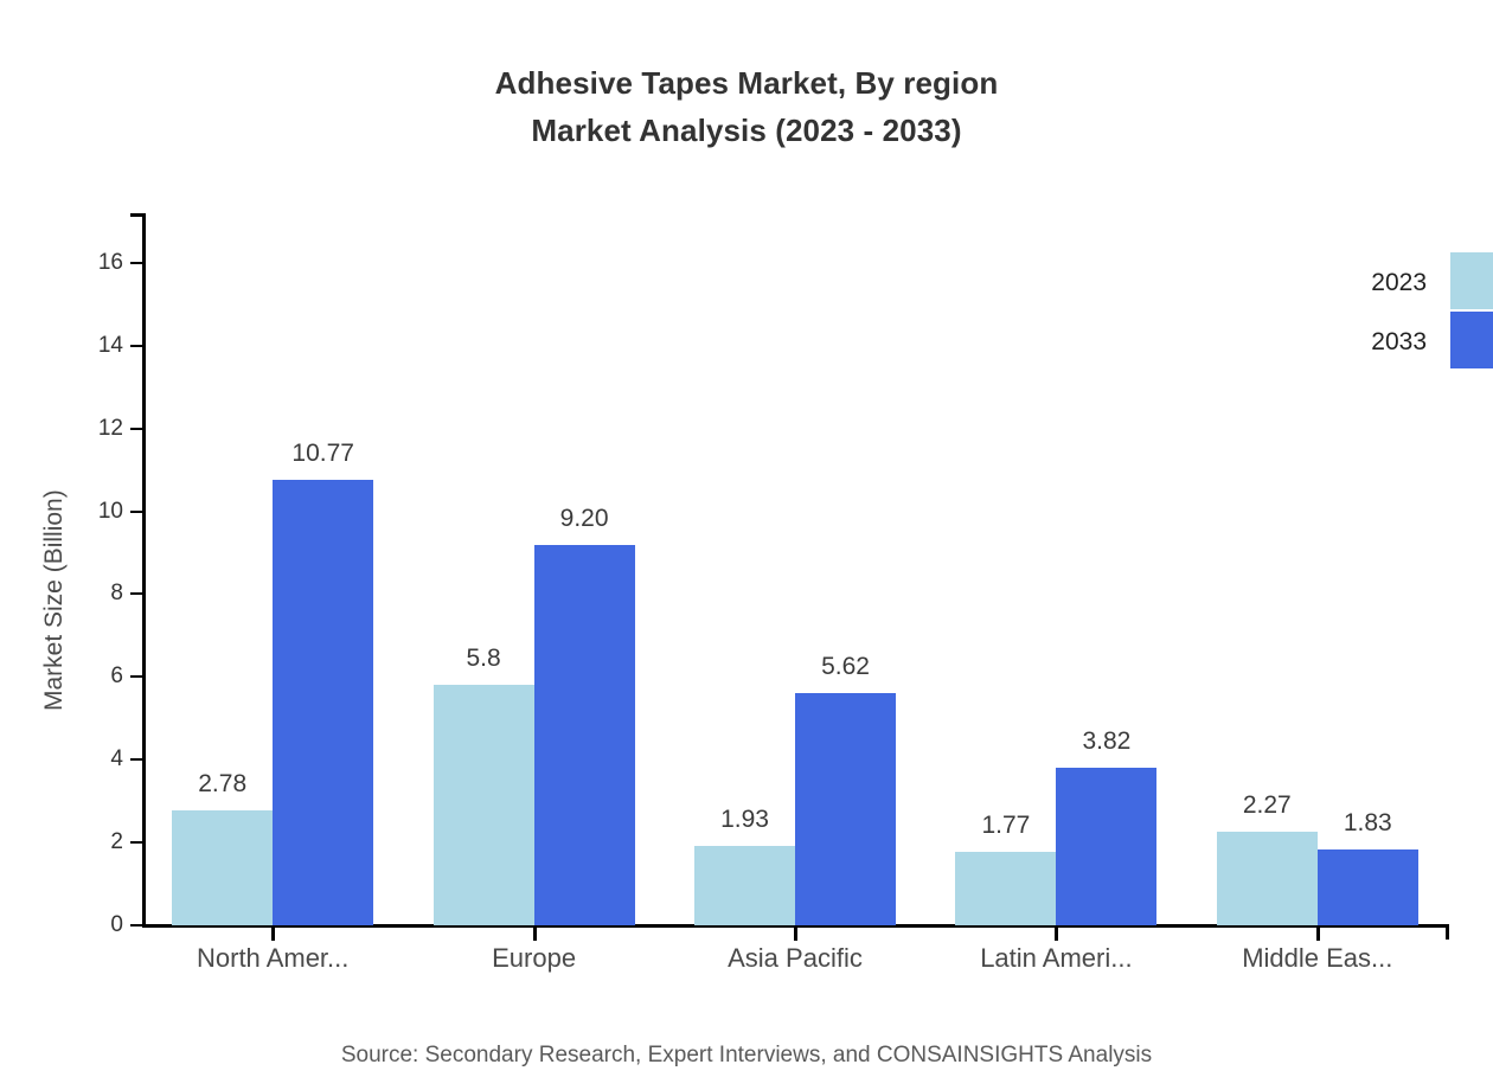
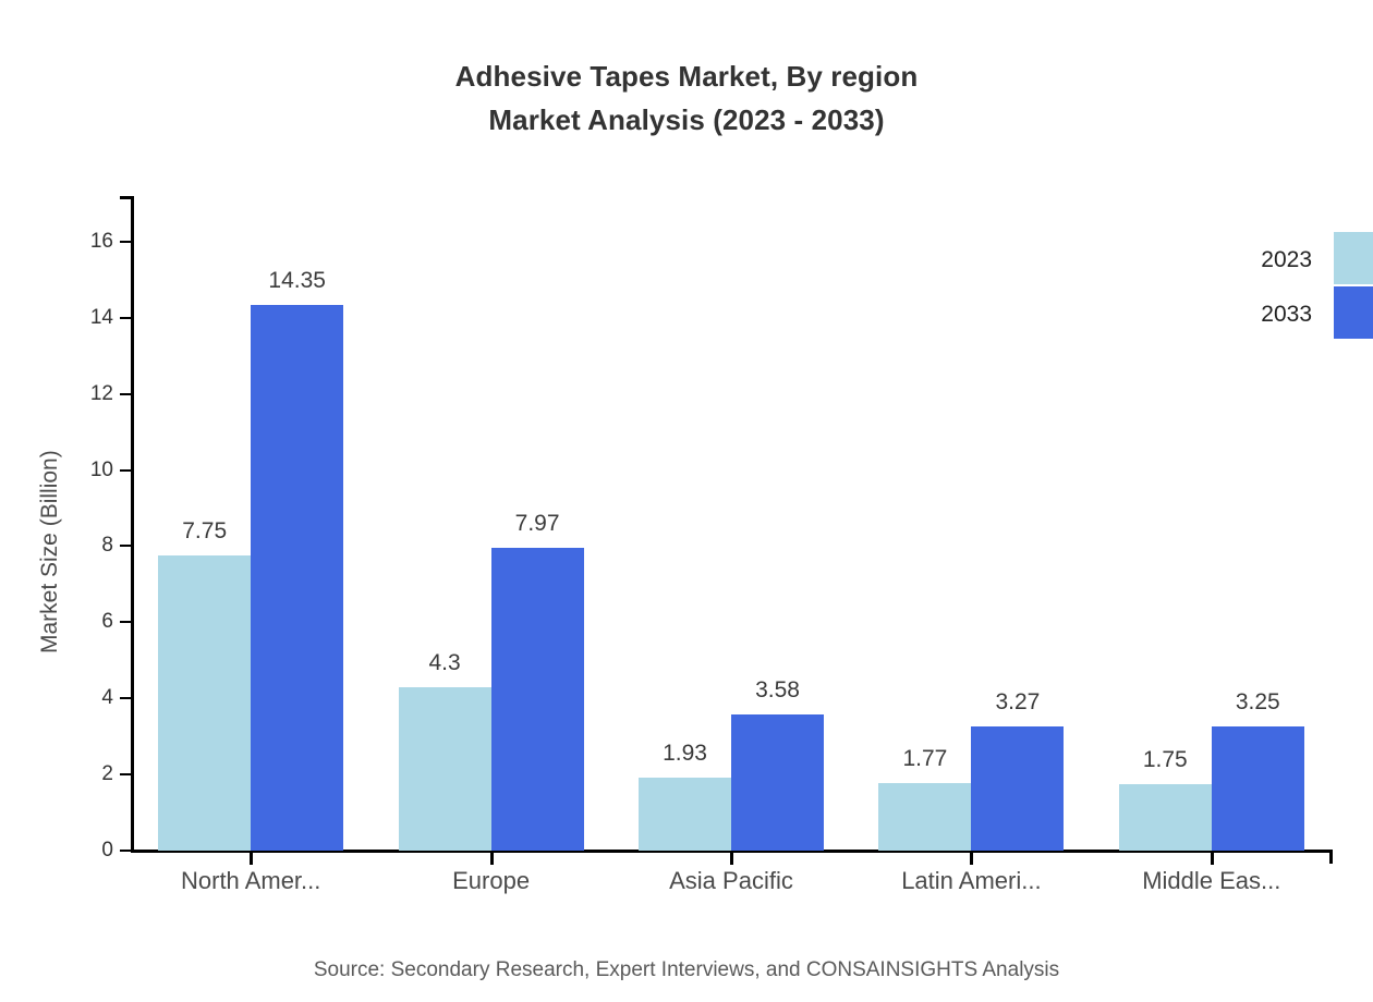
2023/North Amer...: 2.78 -> 7.75
2033/North Amer...: 10.77 -> 14.35
2023/Europe: 5.8 -> 4.3
2033/Europe: 9.20 -> 7.97
2033/Asia Pacific: 5.62 -> 3.58
2033/Latin Ameri...: 3.82 -> 3.27
2023/Middle Eas...: 2.27 -> 1.75
2033/Middle Eas...: 1.83 -> 3.25
